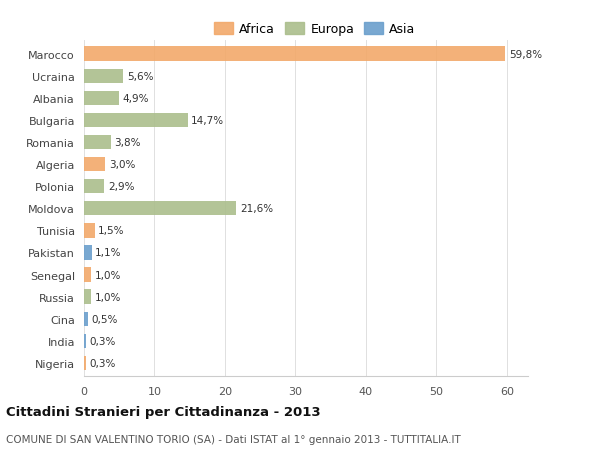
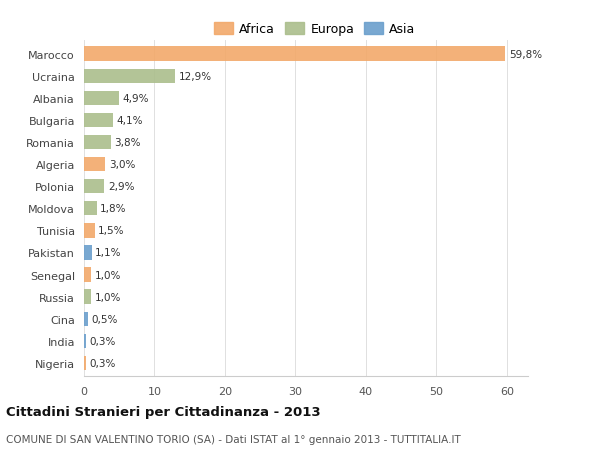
Ucraina: 5,6% -> 12,9%
Bulgaria: 14,7% -> 4,1%
Moldova: 21,6% -> 1,8%
